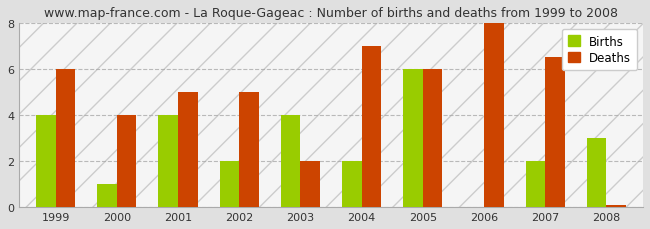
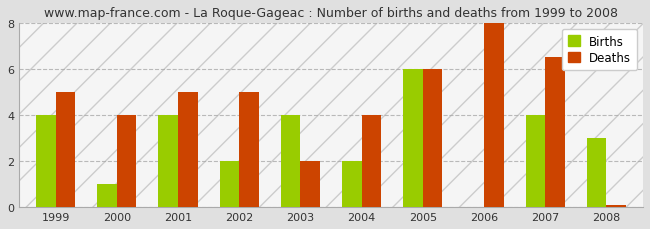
Deaths/1999: 6.0 -> 5.0
Deaths/2004: 7.0 -> 4.0
Births/2007: 2 -> 4
